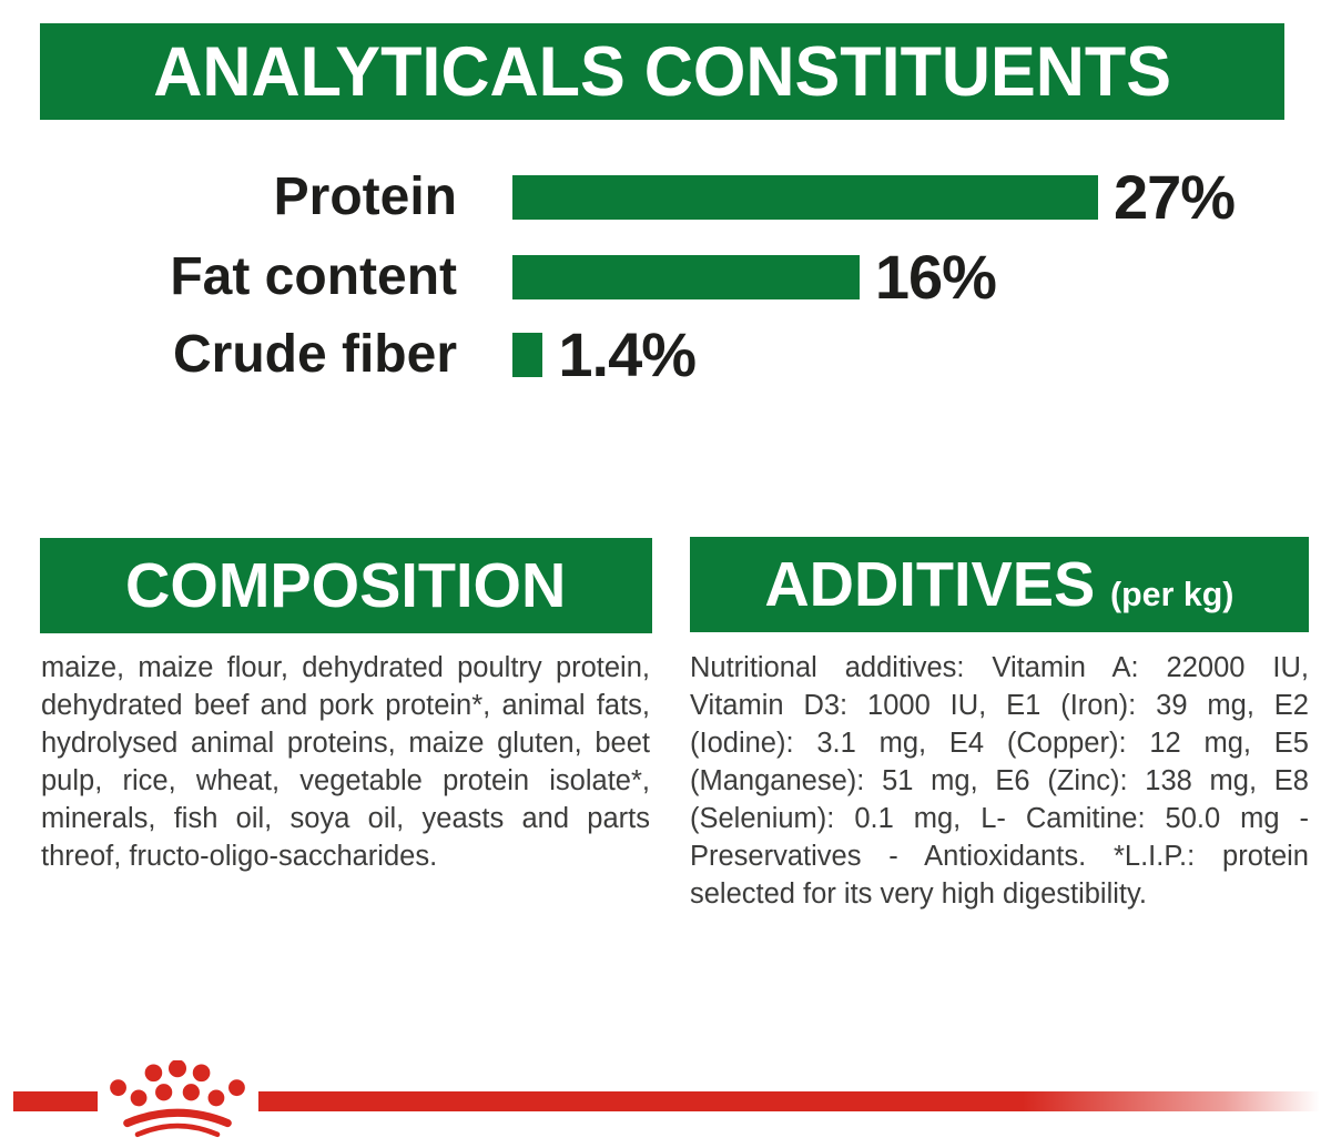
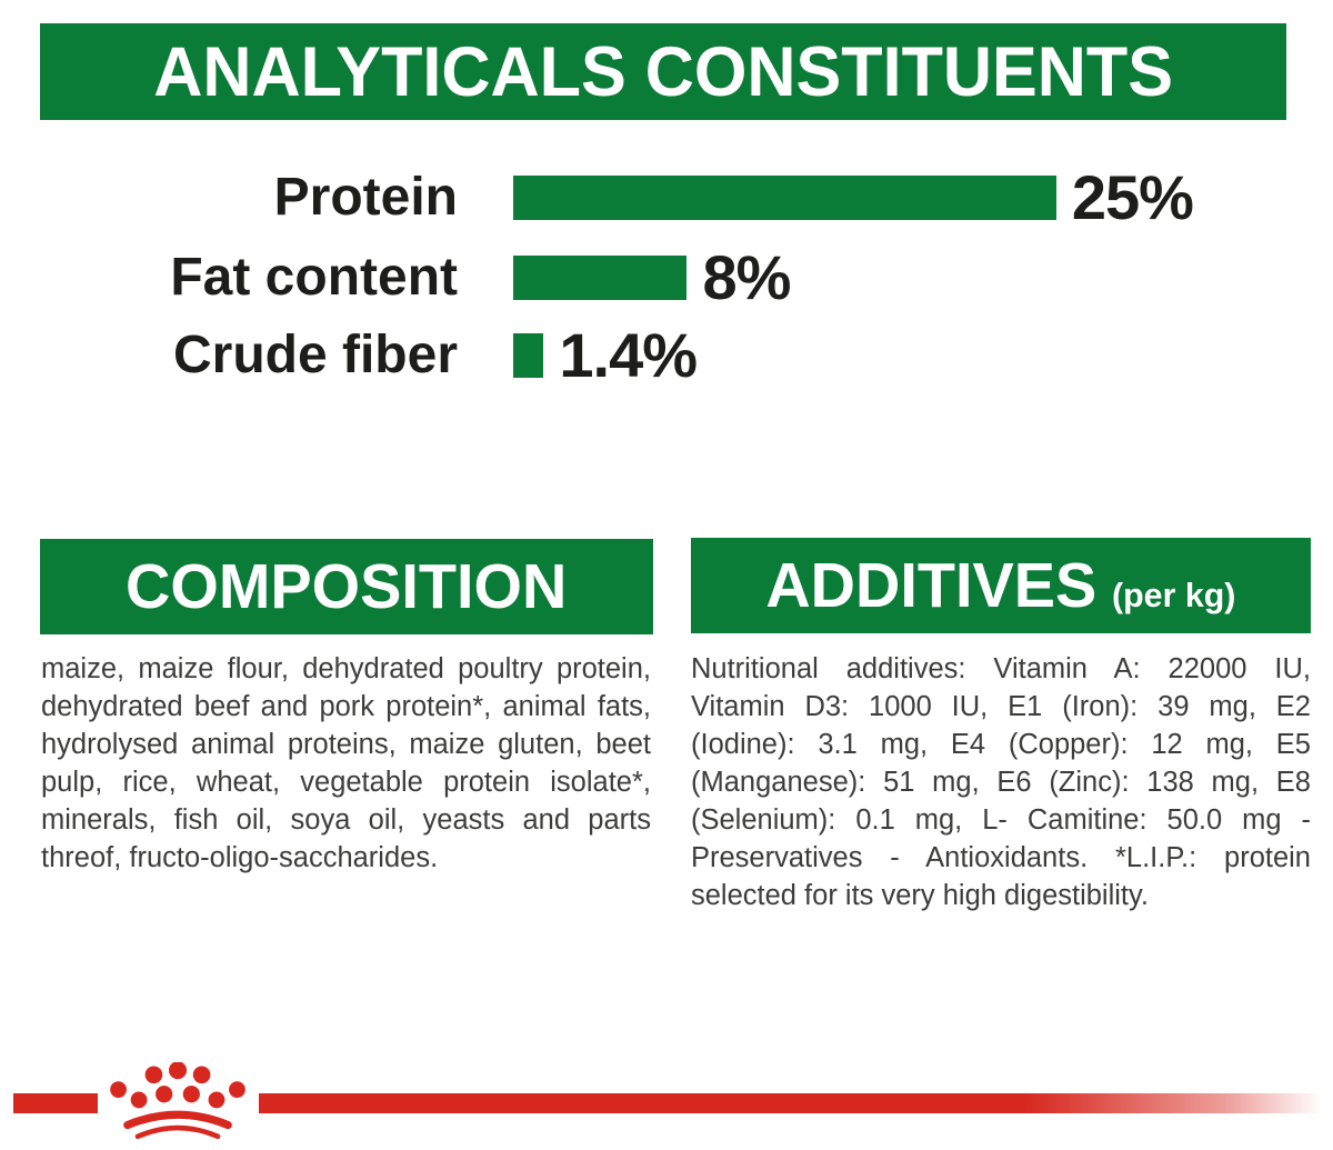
Protein: 27% -> 25%
Fat content: 16% -> 8%
